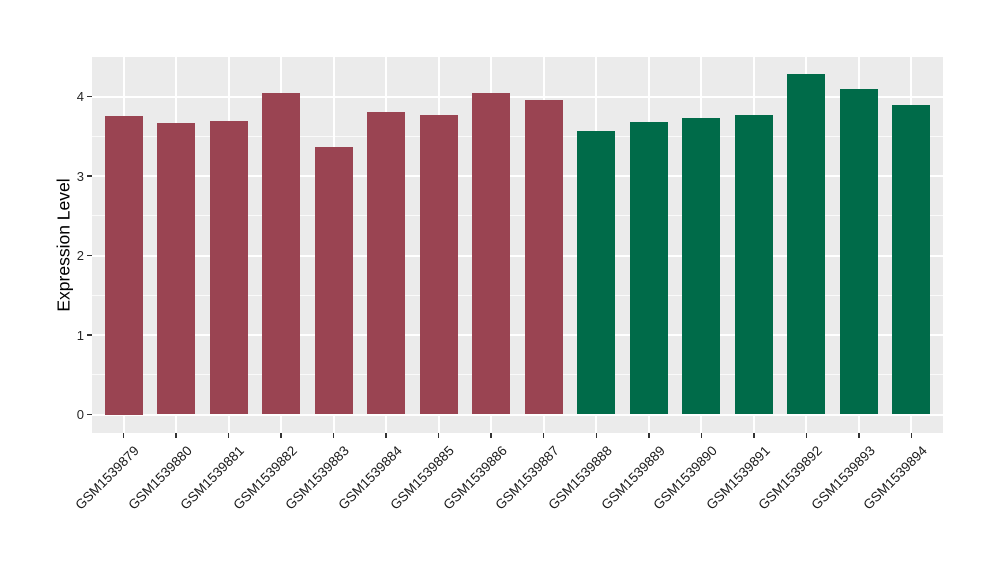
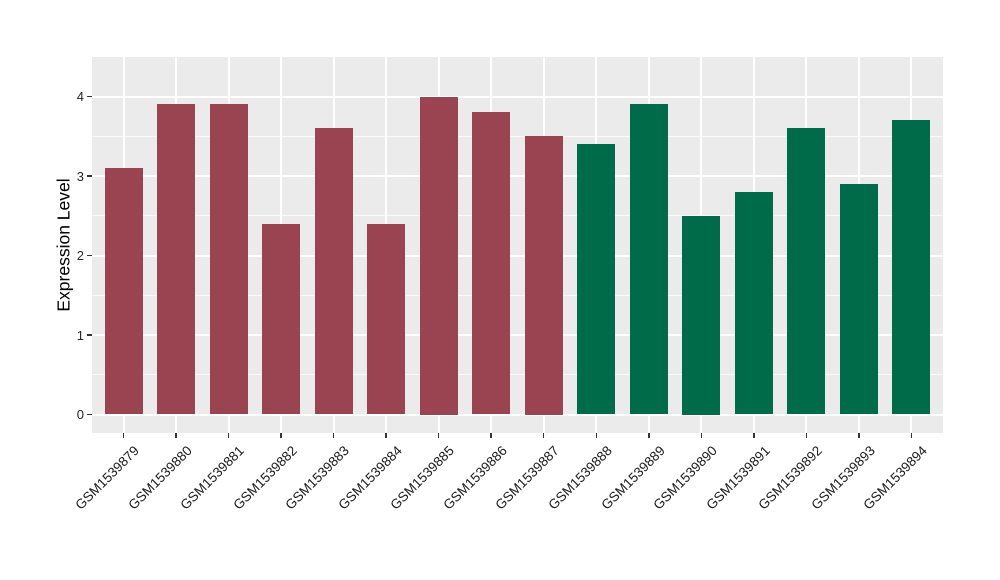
GSM1539879: 3.8 -> 3.1
GSM1539880: 3.7 -> 3.9
GSM1539881: 3.7 -> 3.9
GSM1539882: 4.0 -> 2.4
GSM1539883: 3.4 -> 3.6
GSM1539884: 3.8 -> 2.4
GSM1539885: 3.8 -> 4.0
GSM1539886: 4.0 -> 3.8
GSM1539887: 4.0 -> 3.5
GSM1539888: 3.6 -> 3.4
GSM1539889: 3.7 -> 3.9
GSM1539890: 3.7 -> 2.5
GSM1539891: 3.8 -> 2.8
GSM1539892: 4.3 -> 3.6
GSM1539893: 4.1 -> 2.9
GSM1539894: 3.9 -> 3.7
